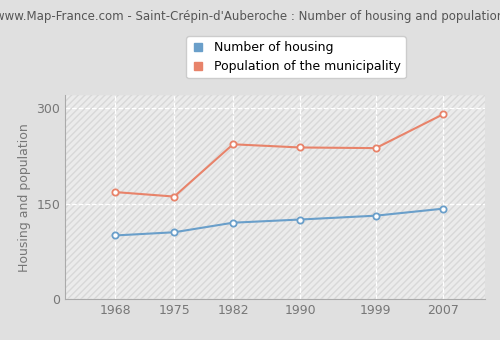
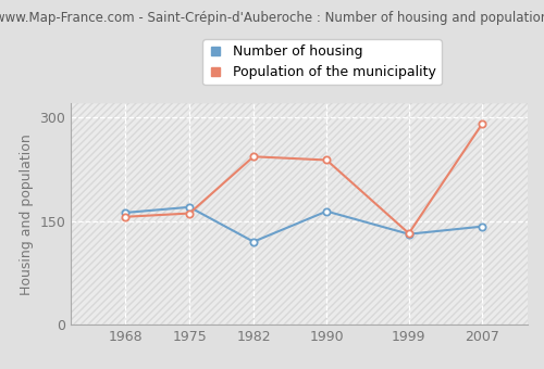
Number of housing/1968: 100 -> 162
Population of the municipality/1968: 168 -> 156
Number of housing/1975: 105 -> 170
Number of housing/1990: 125 -> 164
Population of the municipality/1999: 237 -> 132
